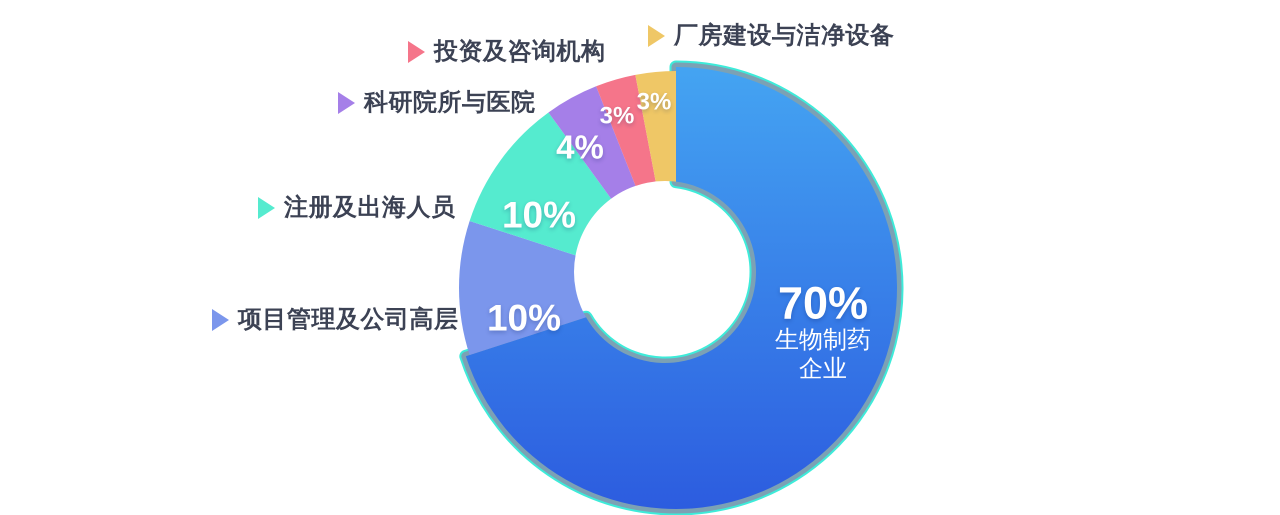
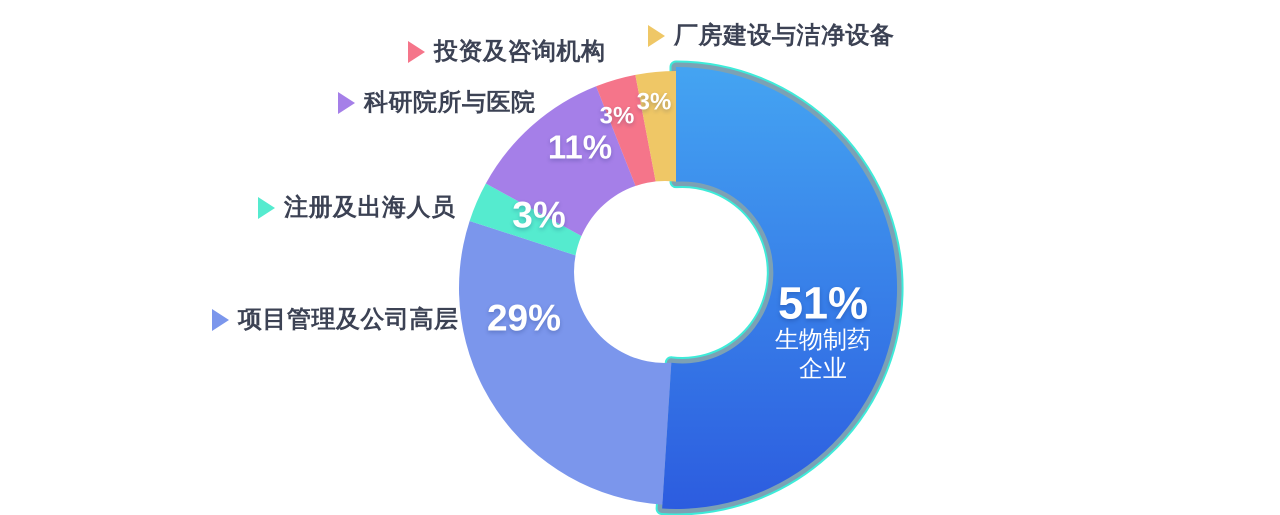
生物制药企业: 70% -> 51%
项目管理及公司高层: 10% -> 29%
注册及出海人员: 10% -> 3%
科研院所与医院: 4% -> 11%
